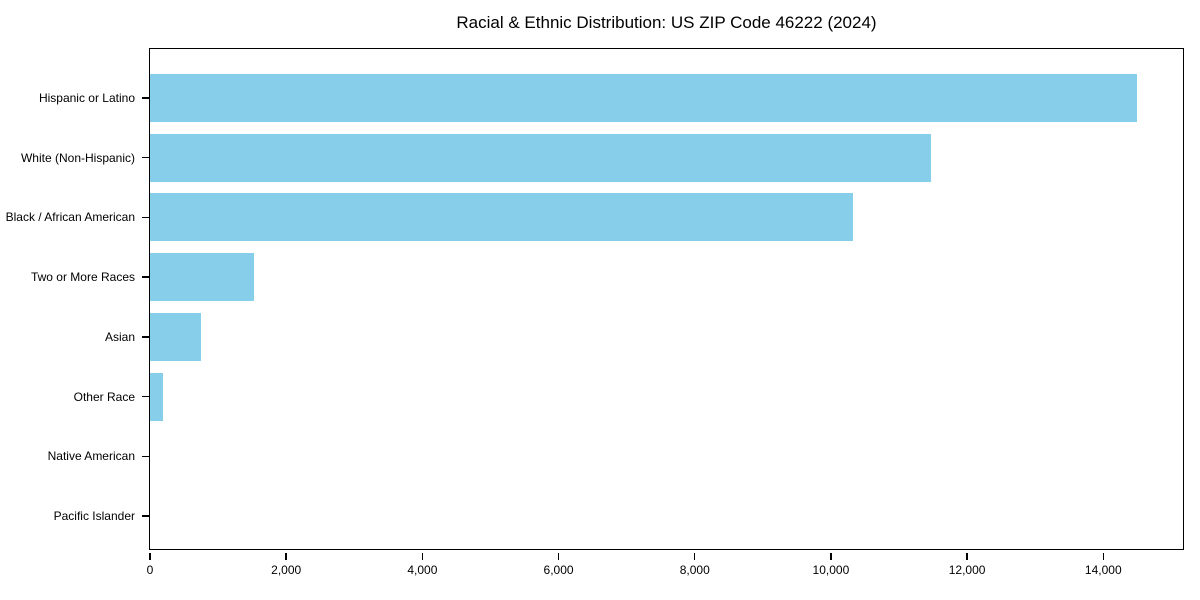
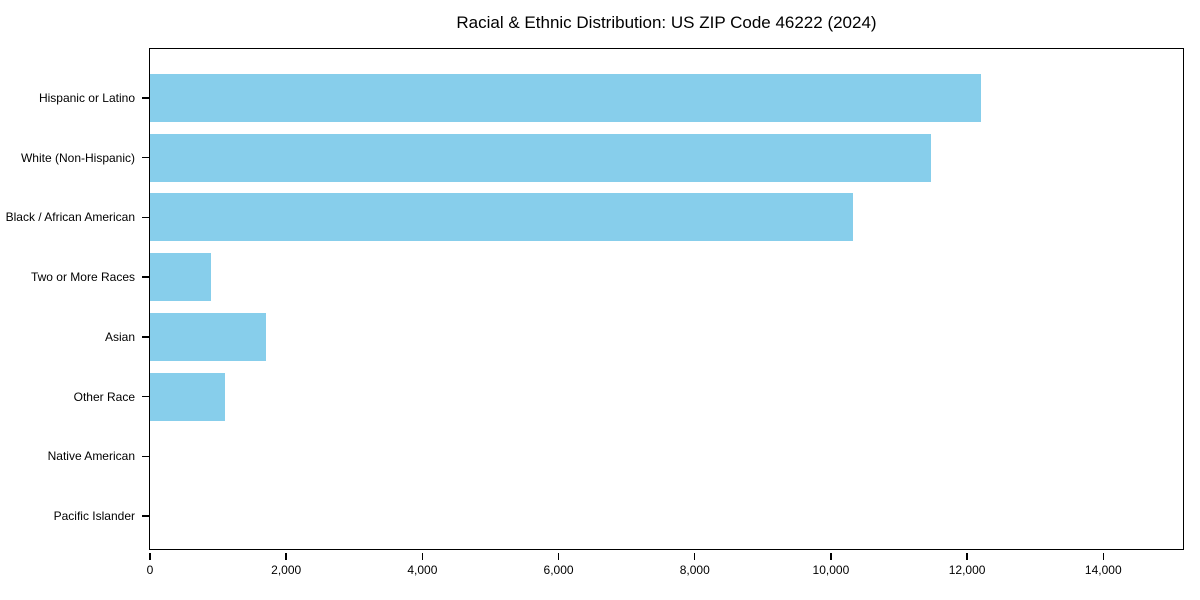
Hispanic or Latino: 14500 -> 12200
Two or More Races: 1500 -> 900
Asian: 800 -> 1700
Other Race: 200 -> 1100
